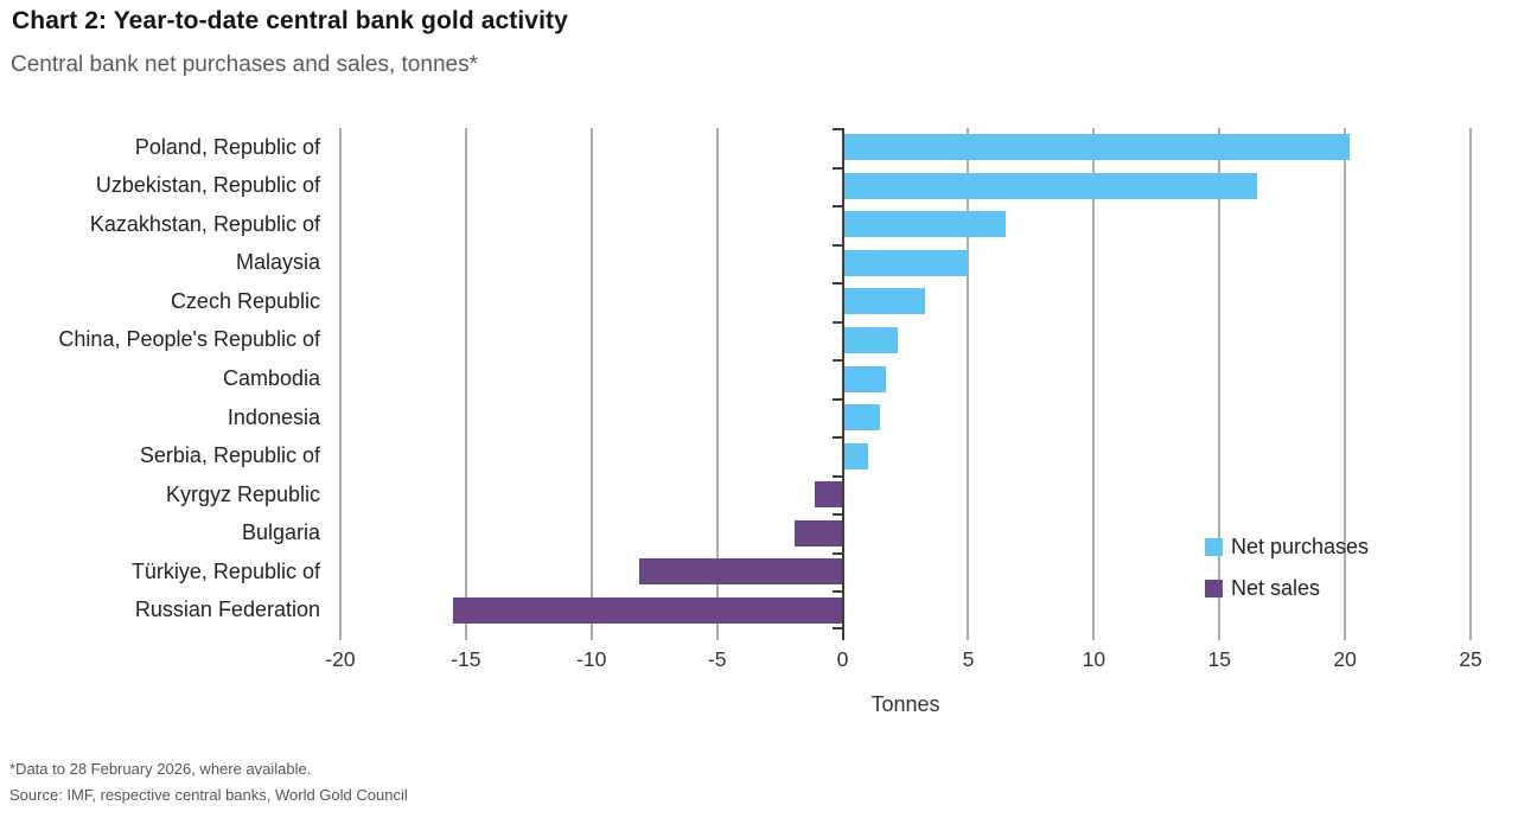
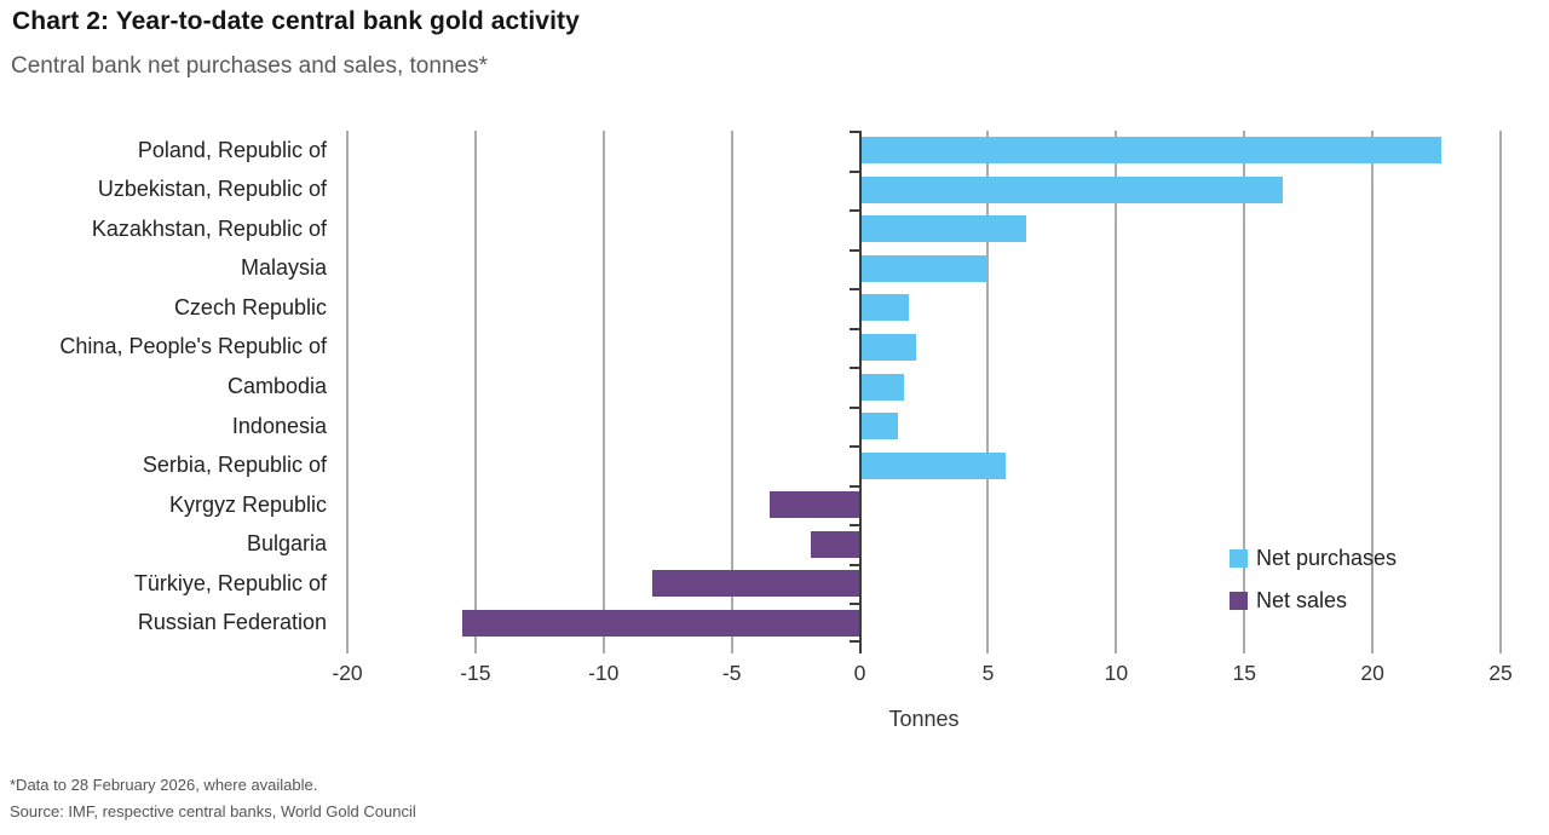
Poland, Republic of: 20.2 -> 22.7
Czech Republic: 3.3 -> 1.9
Serbia, Republic of: 1.0 -> 5.7
Kyrgyz Republic: -1.1 -> -3.5
